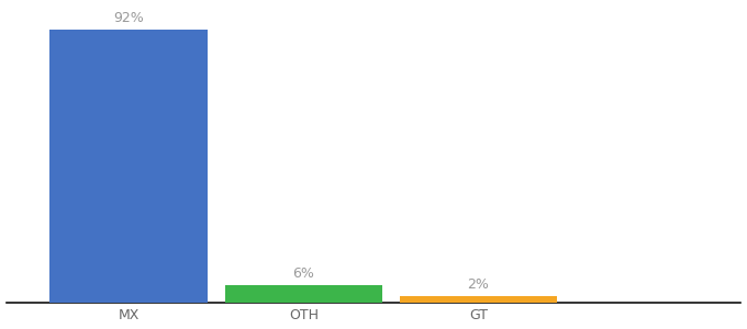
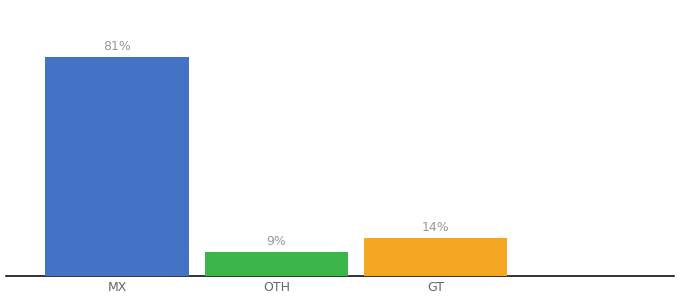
MX: 92% -> 81%
OTH: 6% -> 9%
GT: 2% -> 14%
